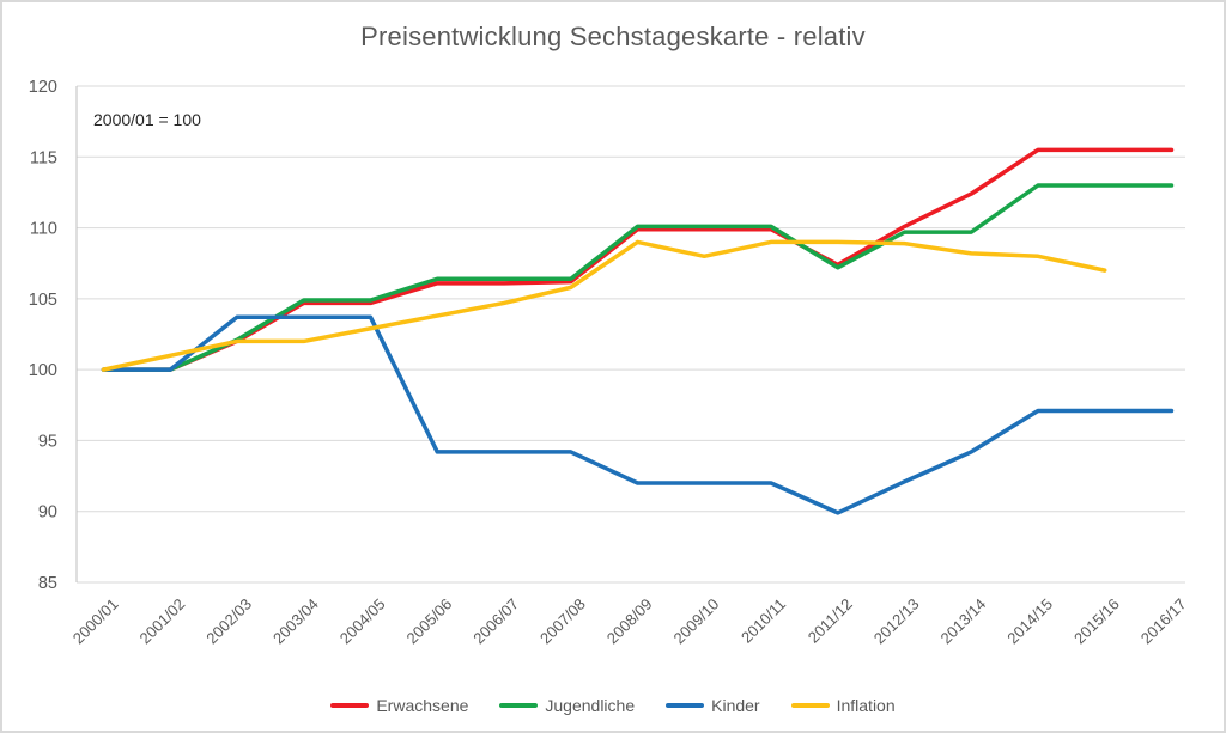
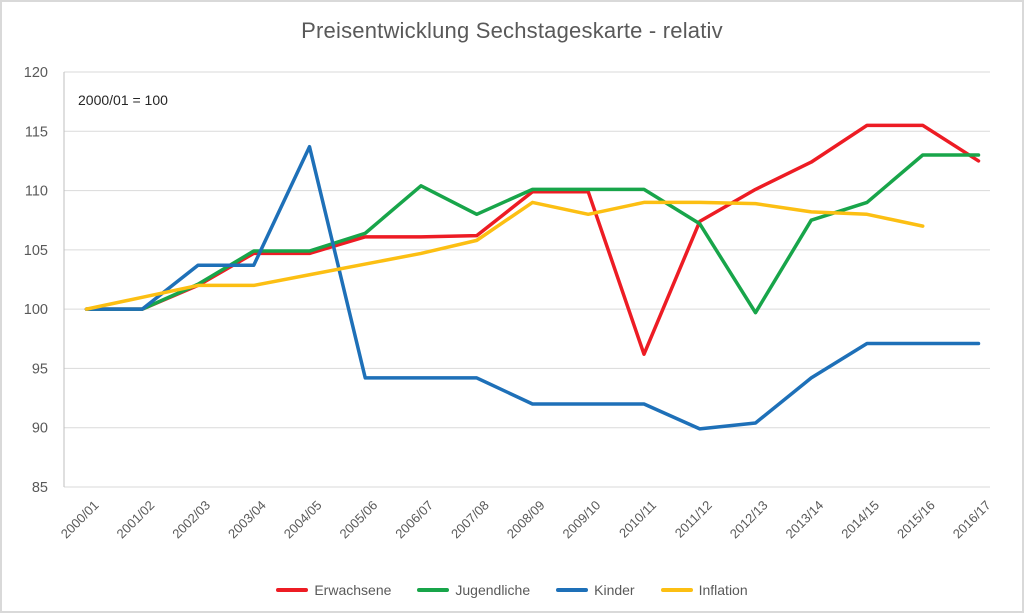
Kinder/2004/05: 103.7 -> 113.7
Jugendliche/2006/07: 106.4 -> 110.4
Jugendliche/2007/08: 106.4 -> 108.0
Erwachsene/2010/11: 109.9 -> 96.2
Jugendliche/2012/13: 109.7 -> 99.7
Kinder/2012/13: 92.1 -> 90.4
Jugendliche/2013/14: 109.7 -> 107.5
Jugendliche/2014/15: 113.0 -> 109.0
Erwachsene/2016/17: 115.5 -> 112.5
